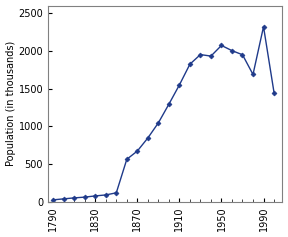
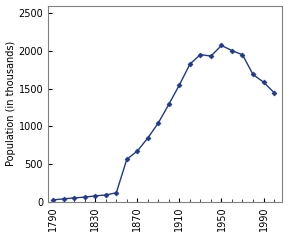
1990: 2320 -> 1590
